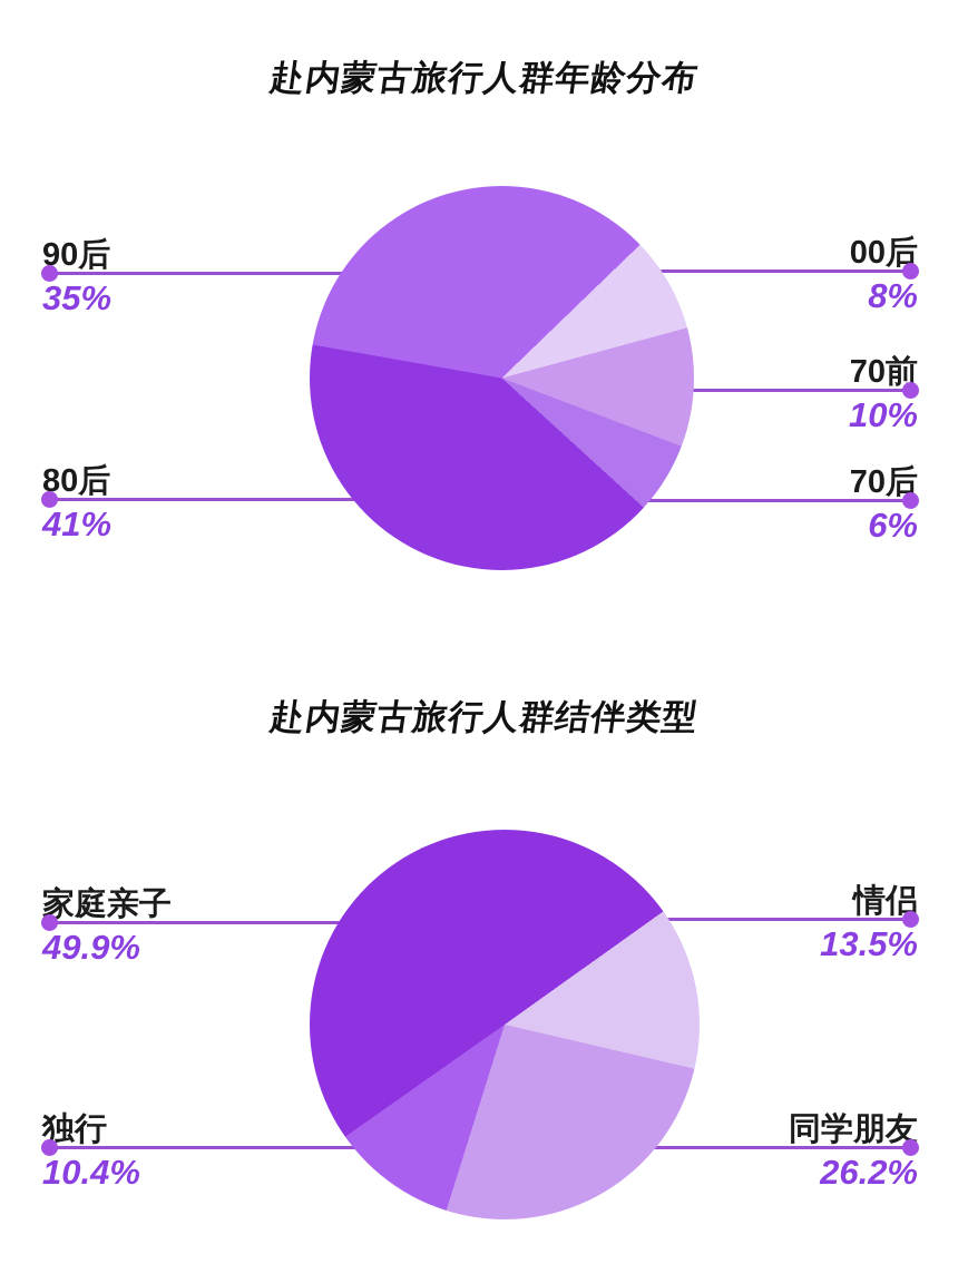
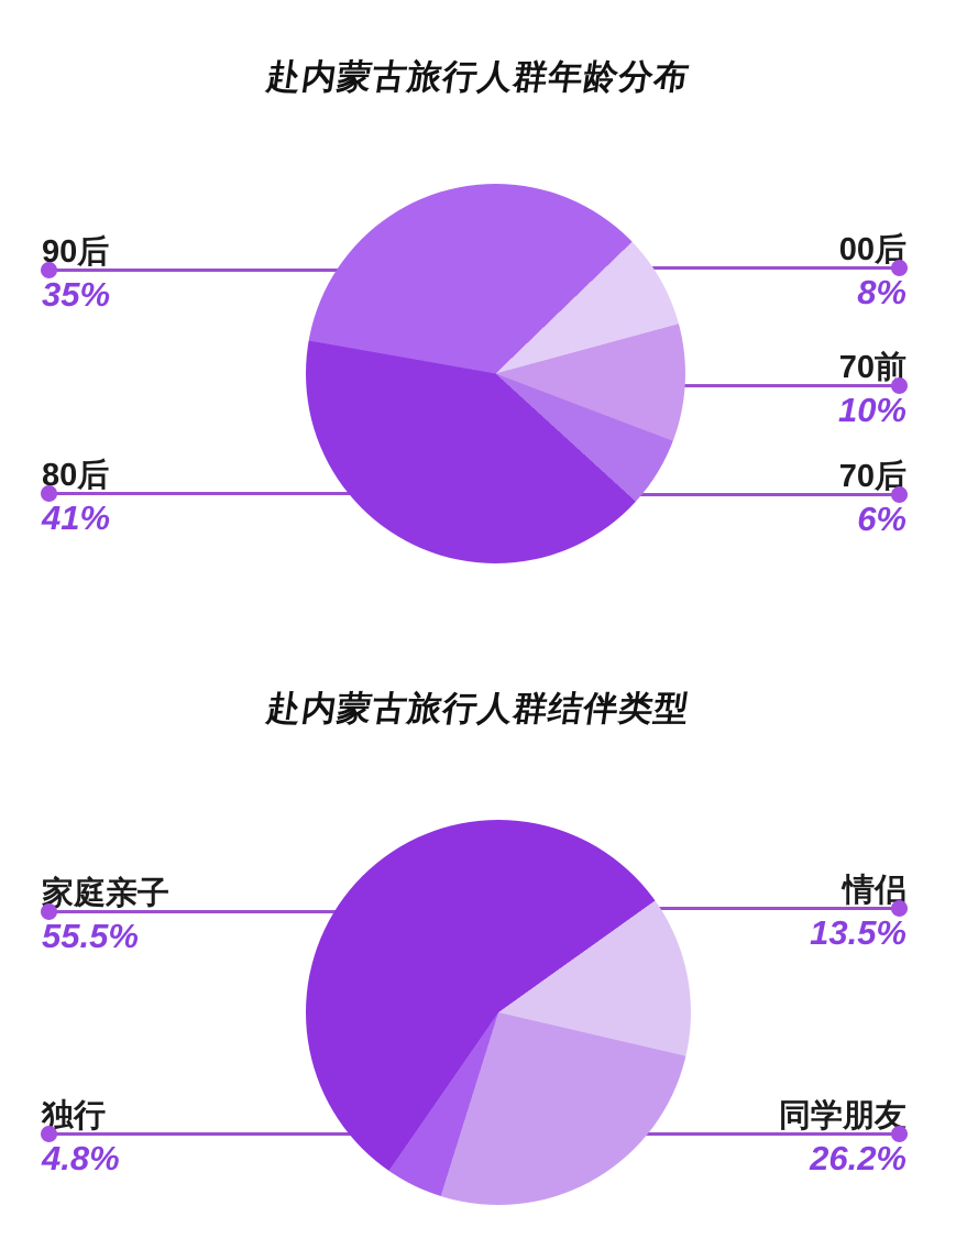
赴内蒙古旅行人群结伴类型/独行: 10.4% -> 4.8%
赴内蒙古旅行人群结伴类型/家庭亲子: 49.9% -> 55.5%
